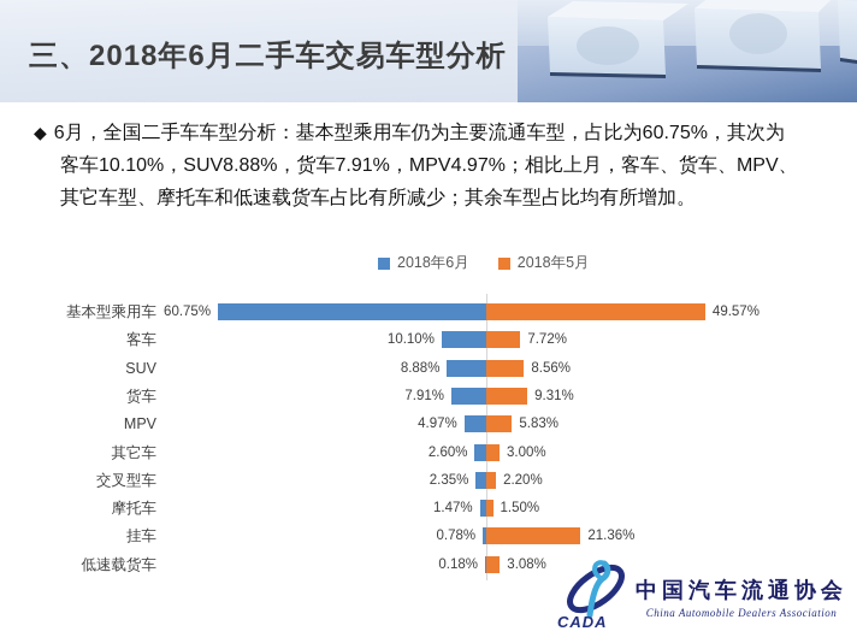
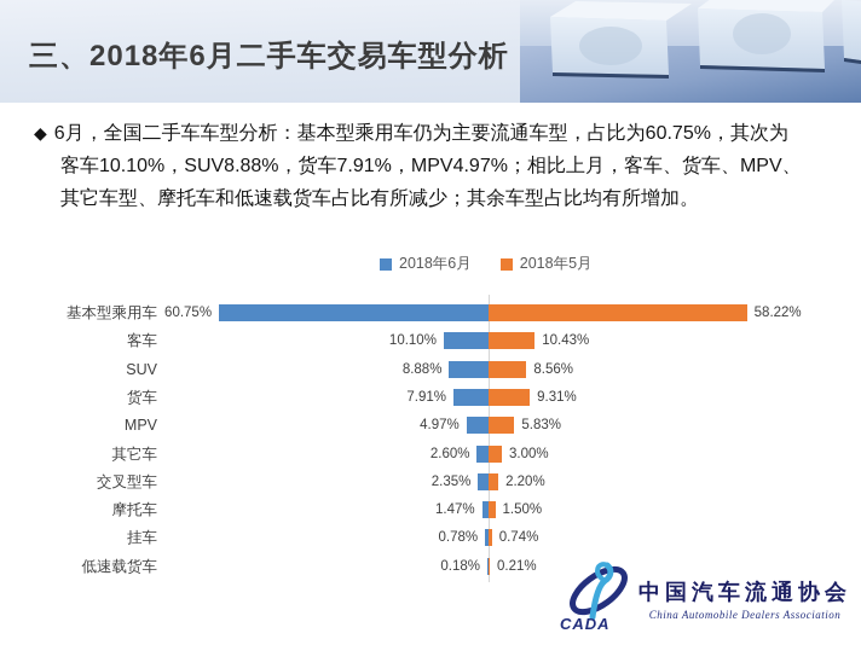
2018年5月/基本型乘用车: 49.57% -> 58.22%
2018年5月/客车: 7.72% -> 10.43%
2018年5月/挂车: 21.36% -> 0.74%
2018年5月/低速载货车: 3.08% -> 0.21%
